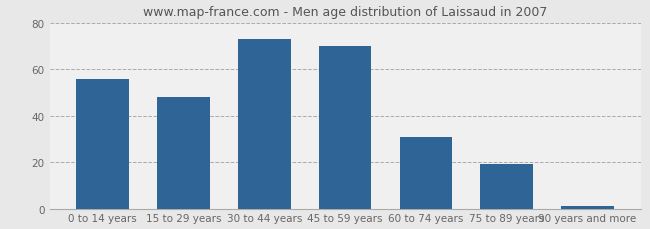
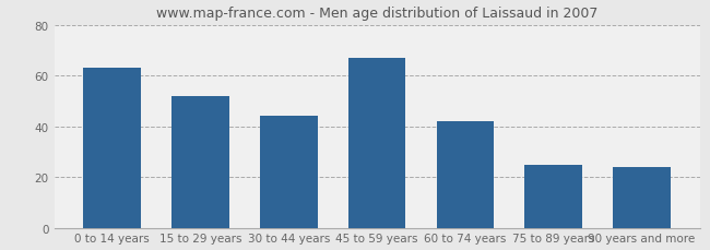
0 to 14 years: 56 -> 63
15 to 29 years: 48 -> 52
30 to 44 years: 73 -> 44
45 to 59 years: 70 -> 67
60 to 74 years: 31 -> 42
75 to 89 years: 19 -> 25
90 years and more: 1 -> 24
